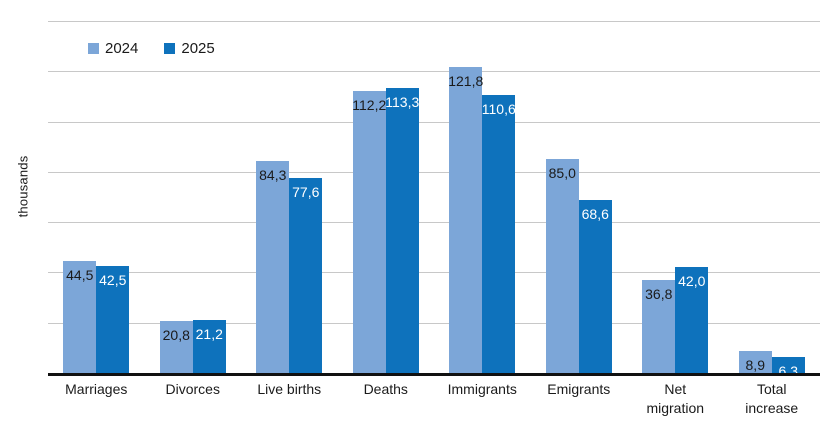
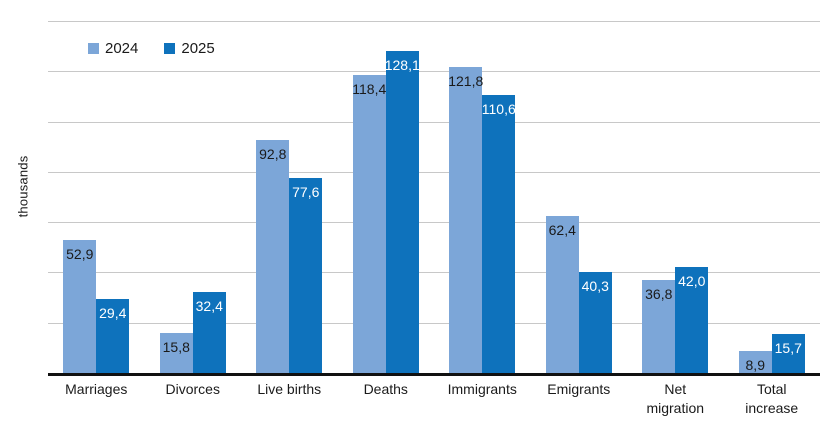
2024/Marriages: 44,5 -> 52,9
2025/Marriages: 42,5 -> 29,4
2024/Divorces: 20,8 -> 15,8
2025/Divorces: 21,2 -> 32,4
2024/Live births: 84,3 -> 92,8
2024/Deaths: 112,2 -> 118,4
2025/Deaths: 113,3 -> 128,1
2024/Emigrants: 85,0 -> 62,4
2025/Emigrants: 68,6 -> 40,3
2025/Total increase: 6,3 -> 15,7
